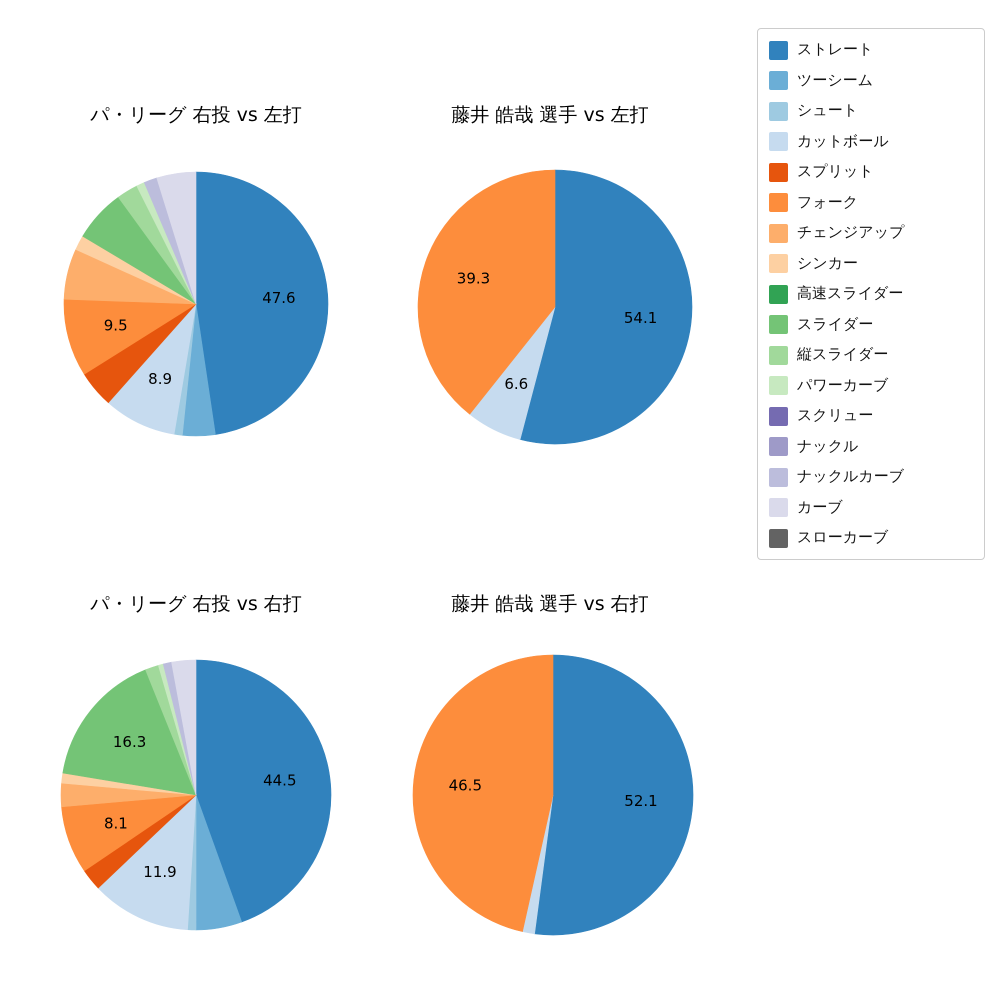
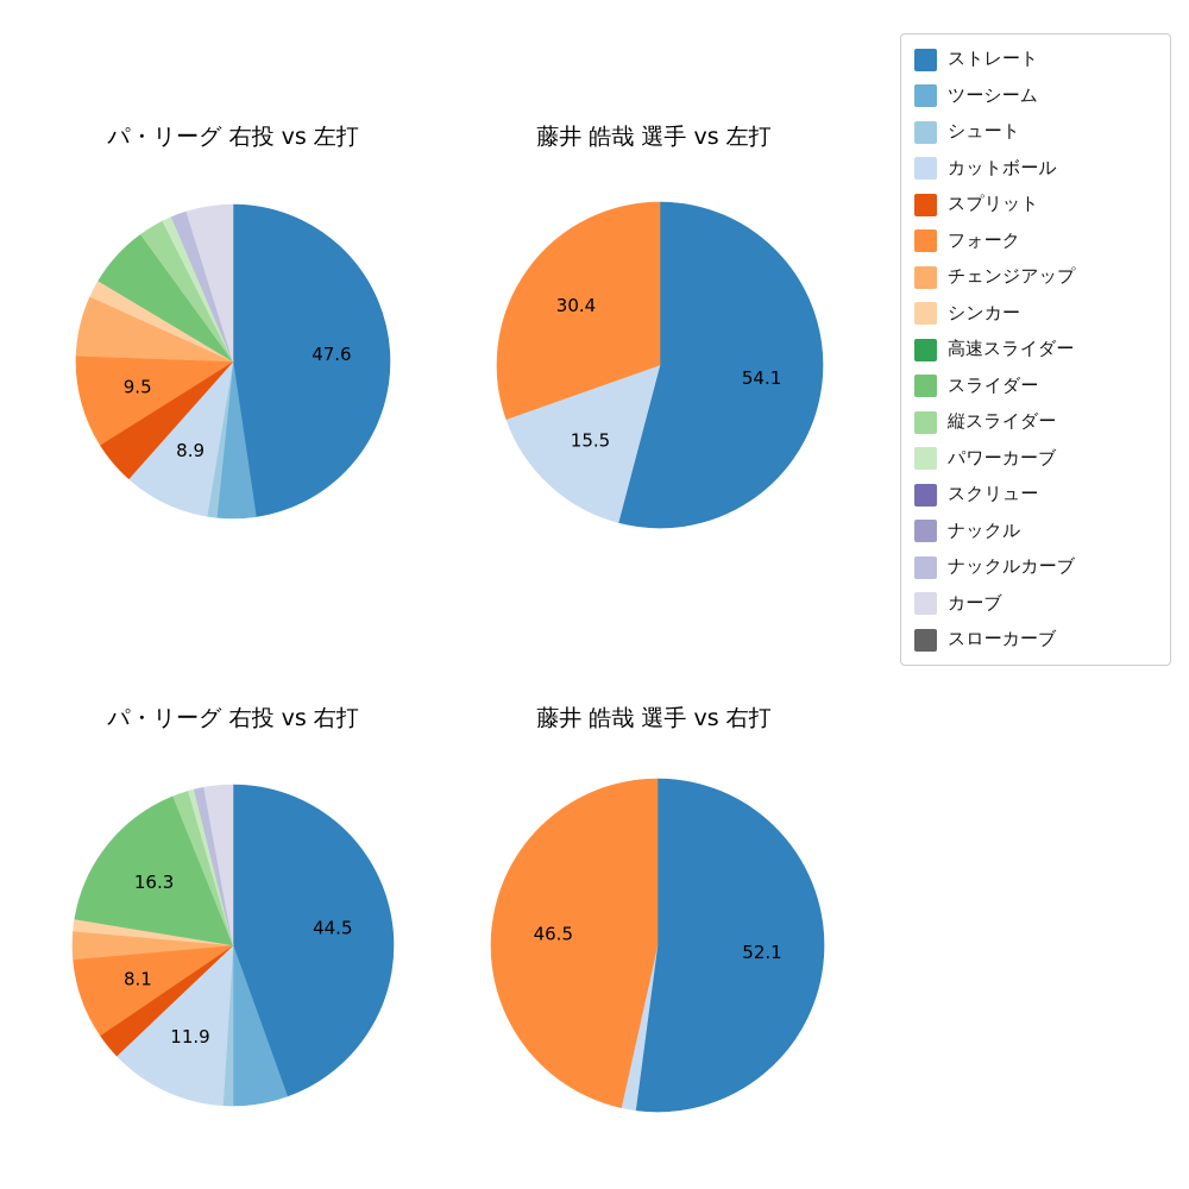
藤井 皓哉 選手 vs 左打/カットボール: 6.6 -> 15.5
藤井 皓哉 選手 vs 左打/フォーク: 39.3 -> 30.4
